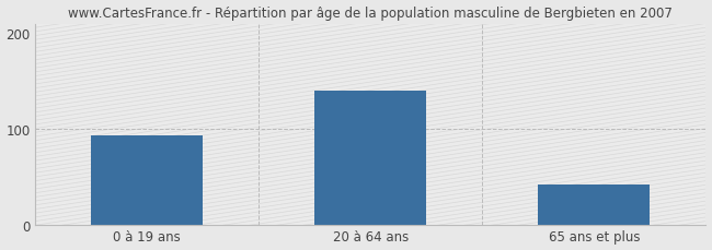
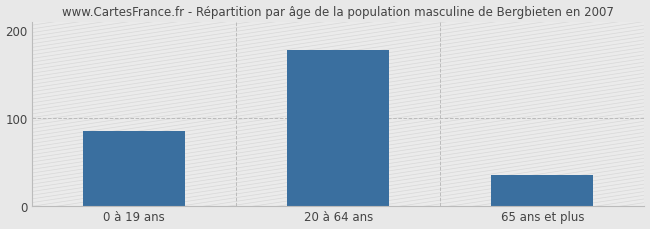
0 à 19 ans: 94 -> 85
20 à 64 ans: 140 -> 178
65 ans et plus: 42 -> 35
